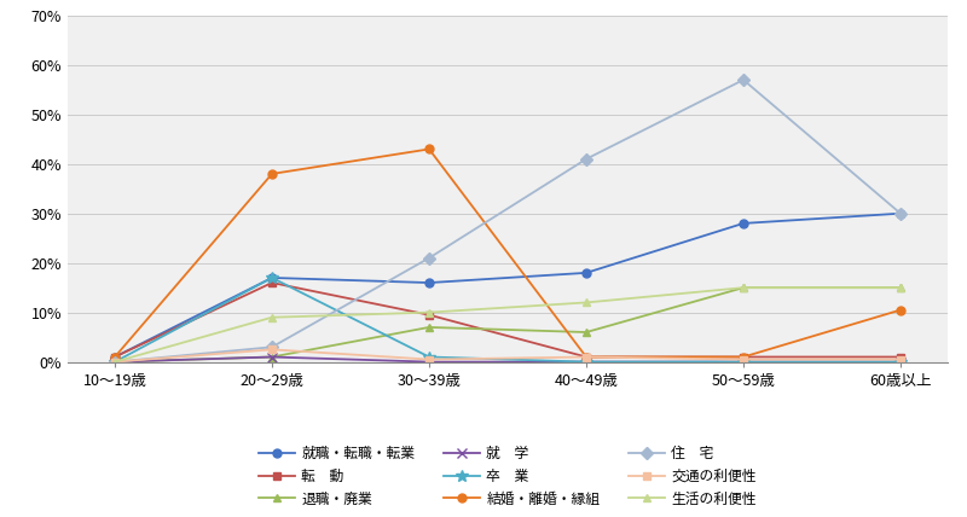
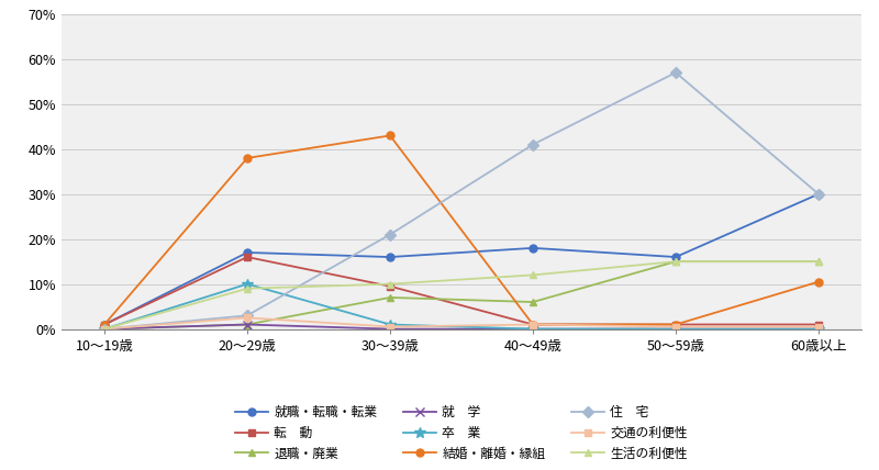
卒 業/20～29歳: 17% -> 10%
就職・転職・転業/50～59歳: 28% -> 16%
